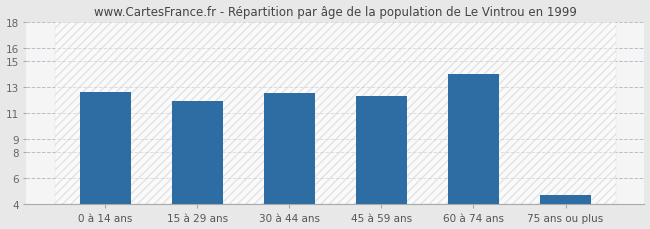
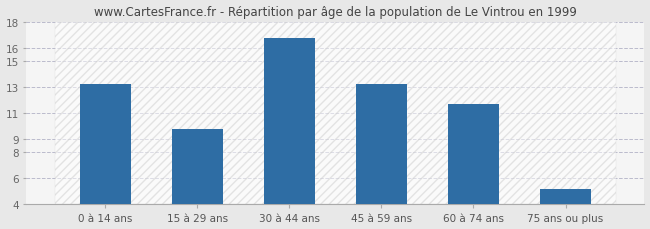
0 à 14 ans: 12.6 -> 13.2
15 à 29 ans: 11.9 -> 9.8
30 à 44 ans: 12.5 -> 16.7
45 à 59 ans: 12.3 -> 13.2
60 à 74 ans: 14.0 -> 11.7
75 ans ou plus: 4.7 -> 5.2
